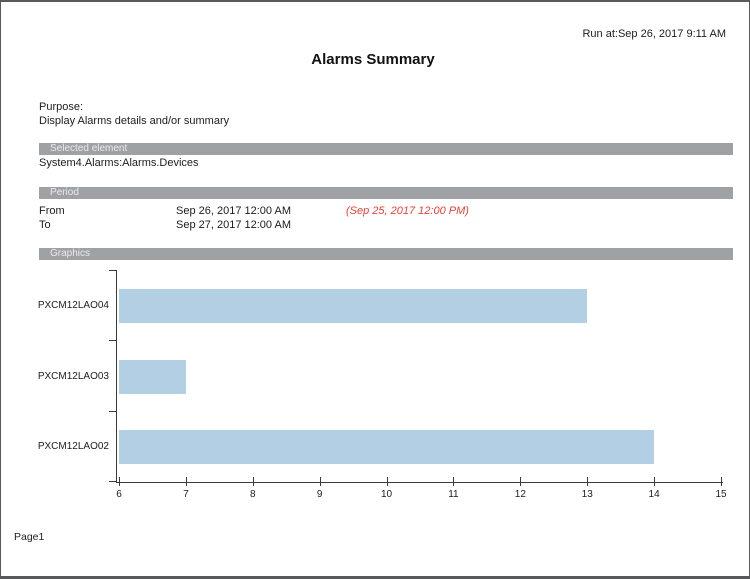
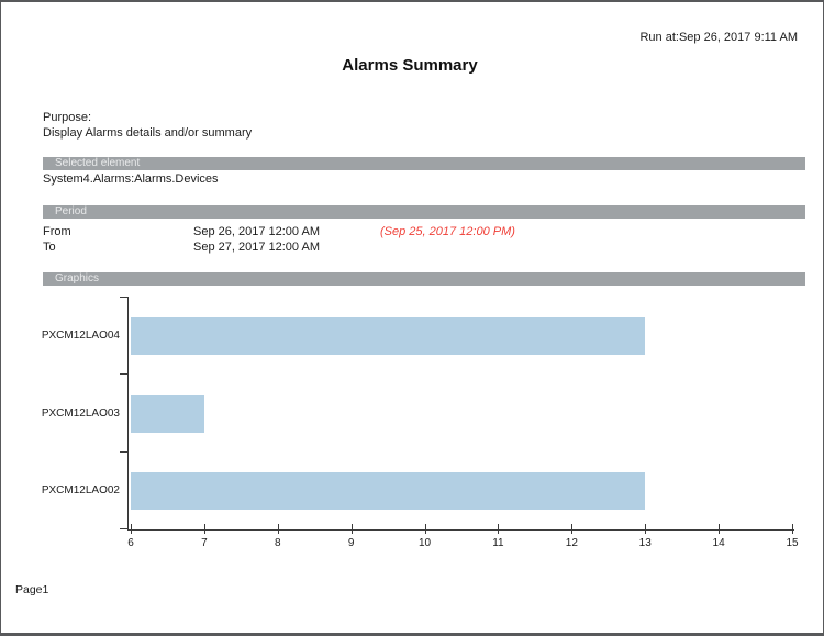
PXCM12LAO02: 14 -> 13
